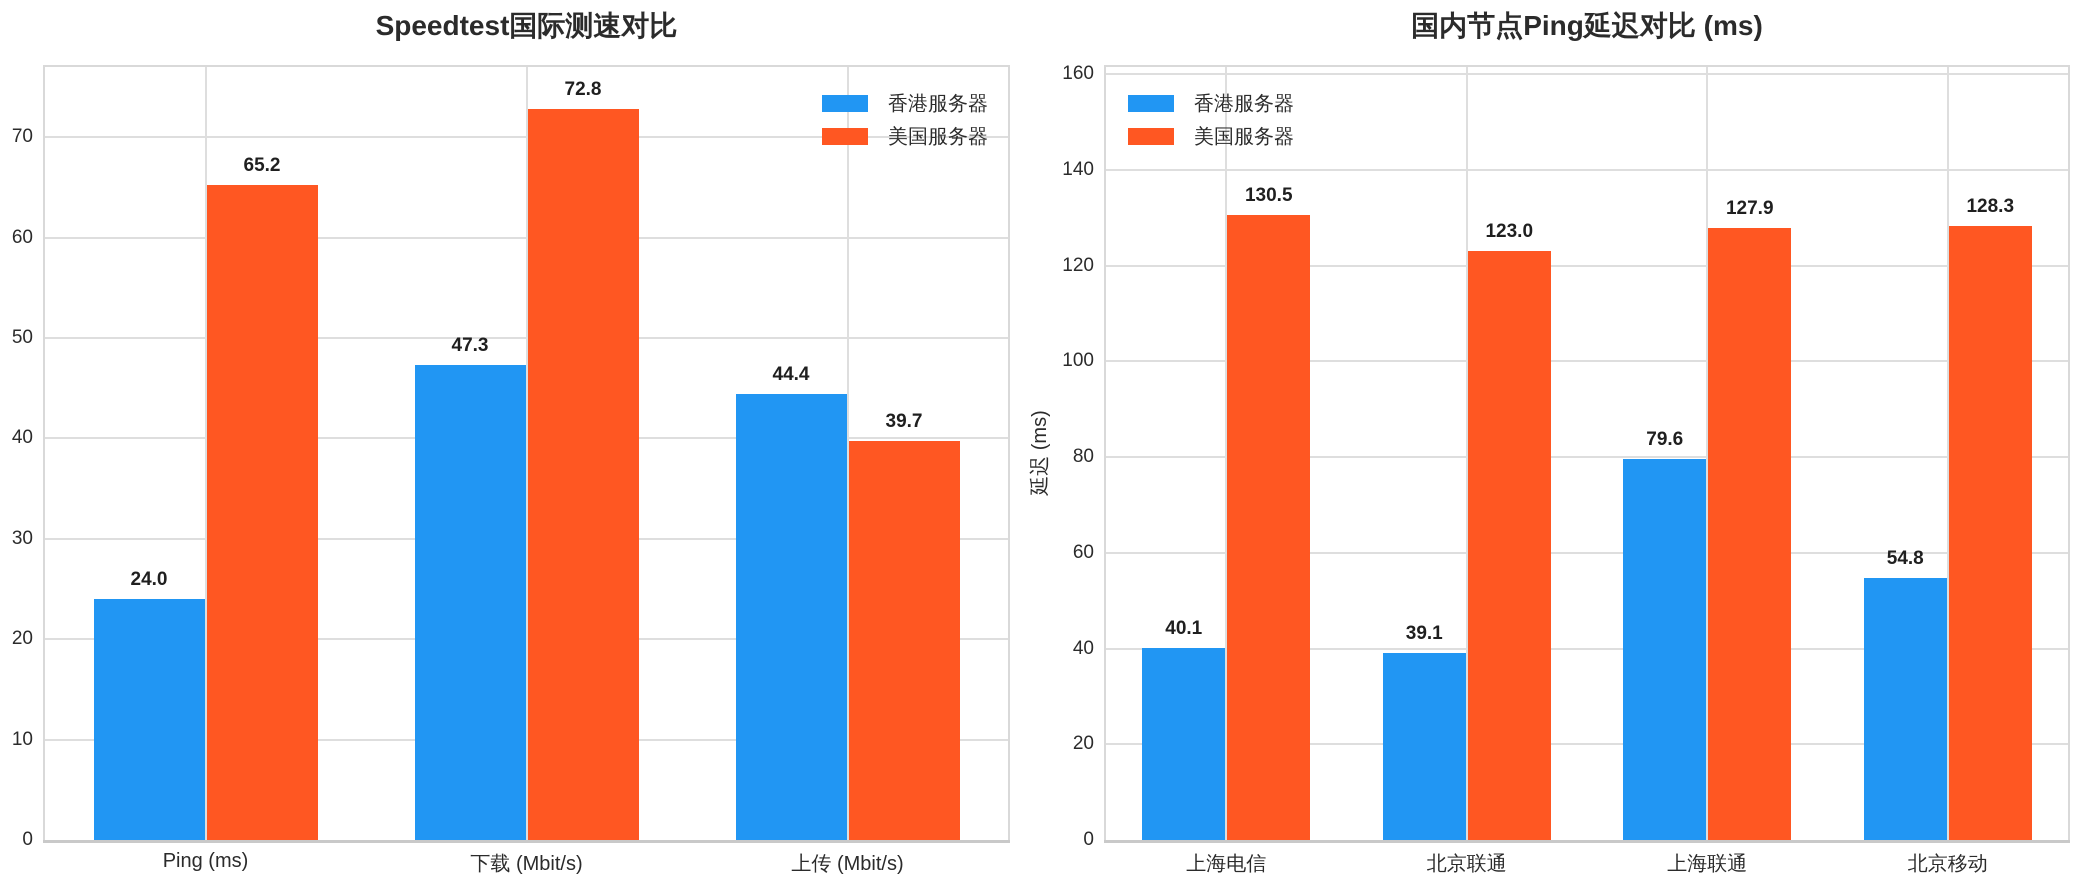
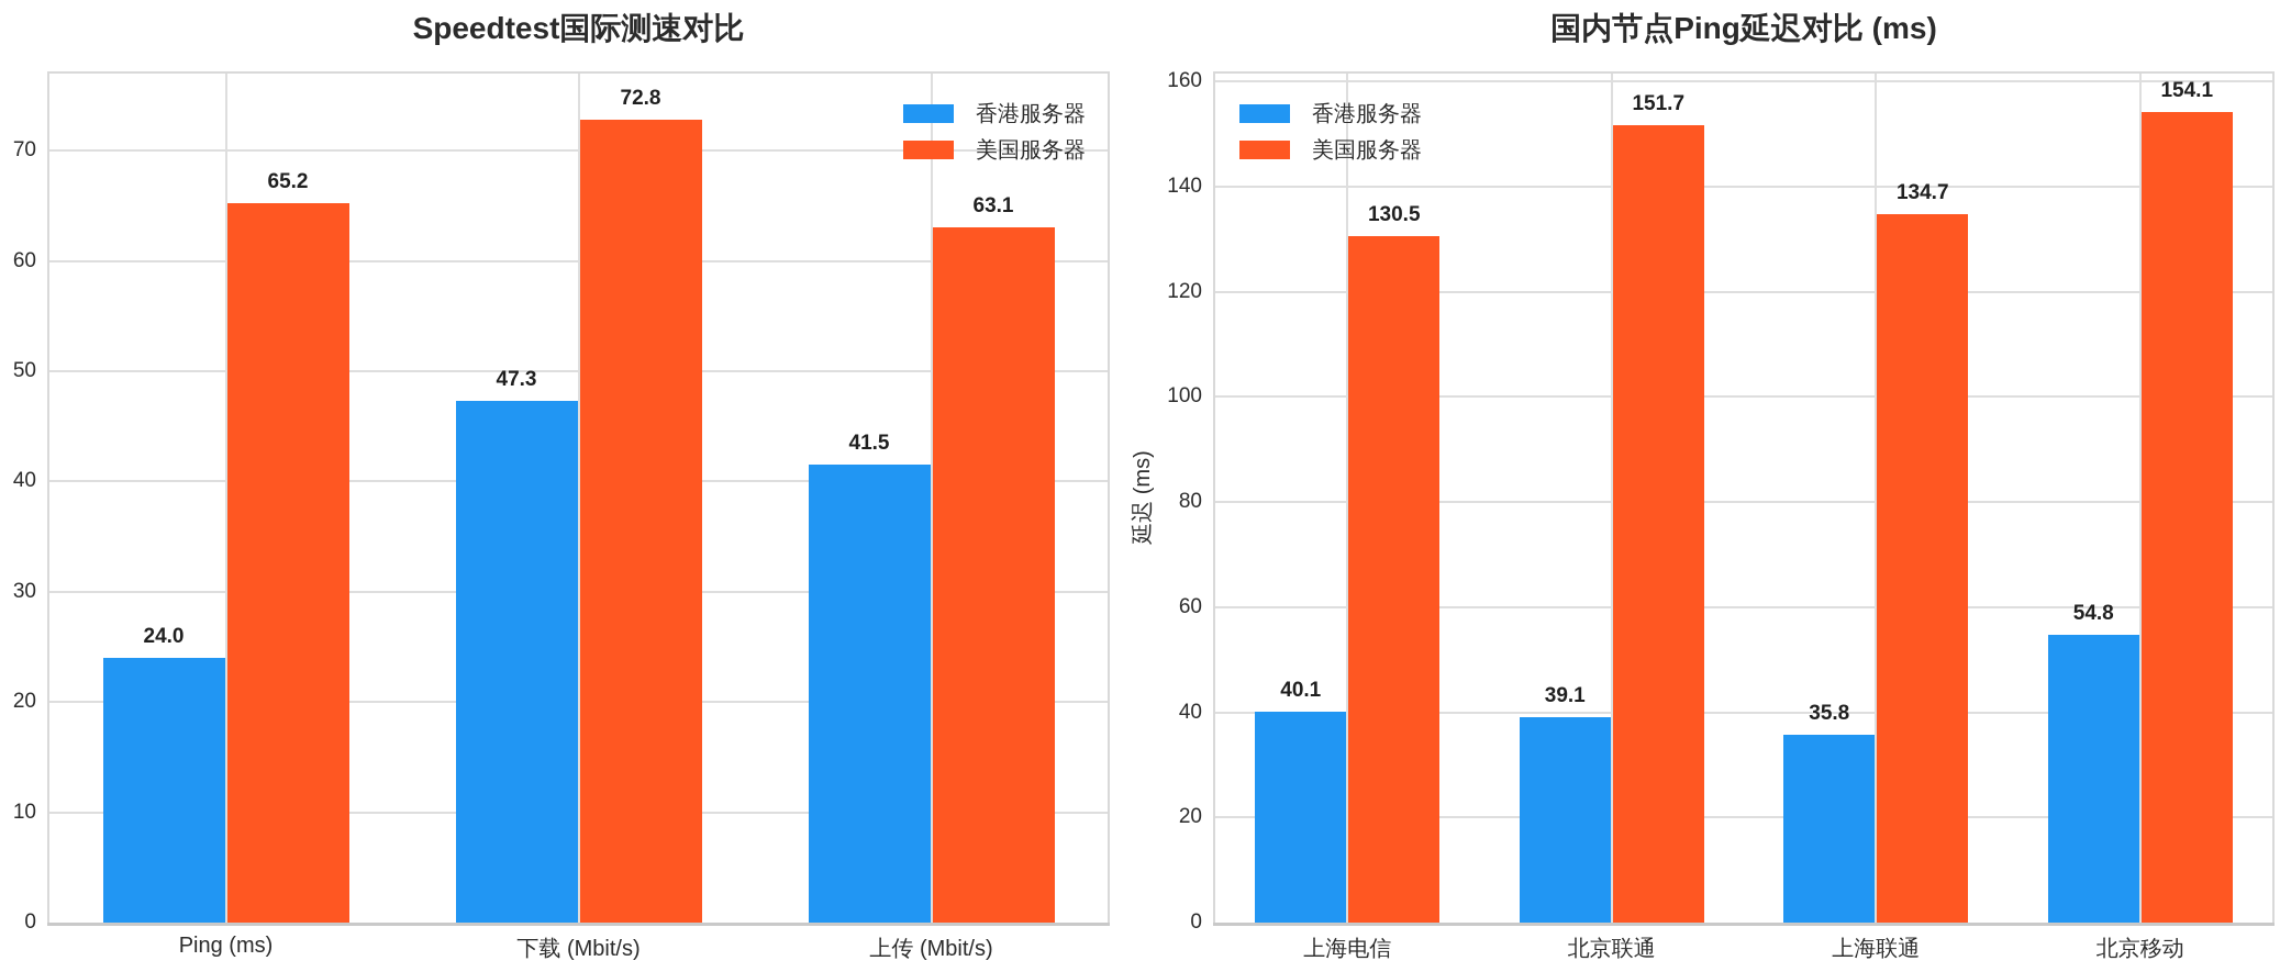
Speedtest国际测速对比/香港服务器/上传 (Mbit/s): 44.4 -> 41.5
Speedtest国际测速对比/美国服务器/上传 (Mbit/s): 39.7 -> 63.1
国内节点Ping延迟对比 (ms)/美国服务器/北京联通: 123.0 -> 151.7
国内节点Ping延迟对比 (ms)/香港服务器/上海联通: 79.6 -> 35.8
国内节点Ping延迟对比 (ms)/美国服务器/上海联通: 127.9 -> 134.7
国内节点Ping延迟对比 (ms)/美国服务器/北京移动: 128.3 -> 154.1
